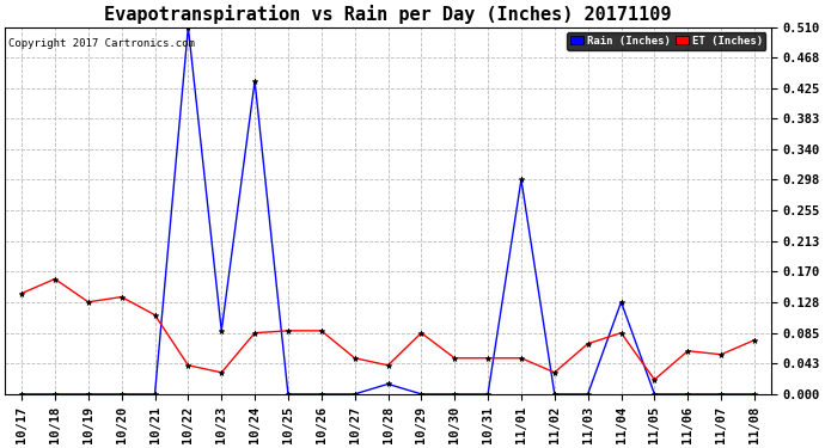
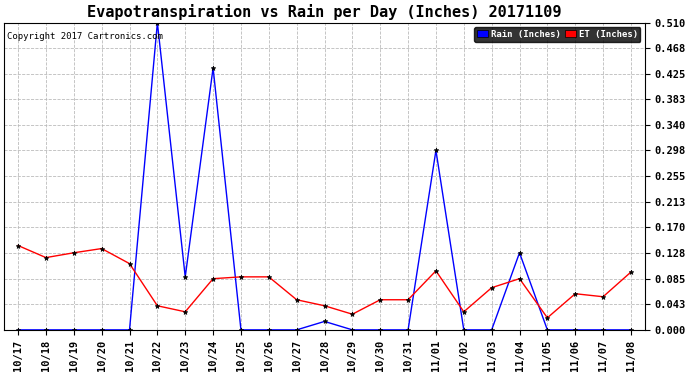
ET (Inches)/10/18: 0.160 -> 0.120
ET (Inches)/10/29: 0.085 -> 0.026
ET (Inches)/11/01: 0.050 -> 0.098
ET (Inches)/11/08: 0.075 -> 0.096
